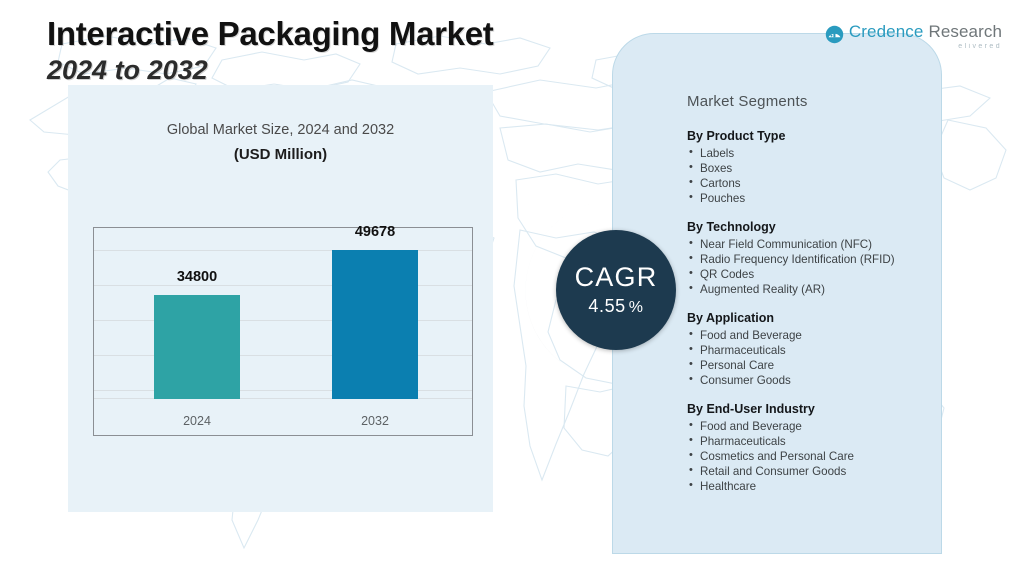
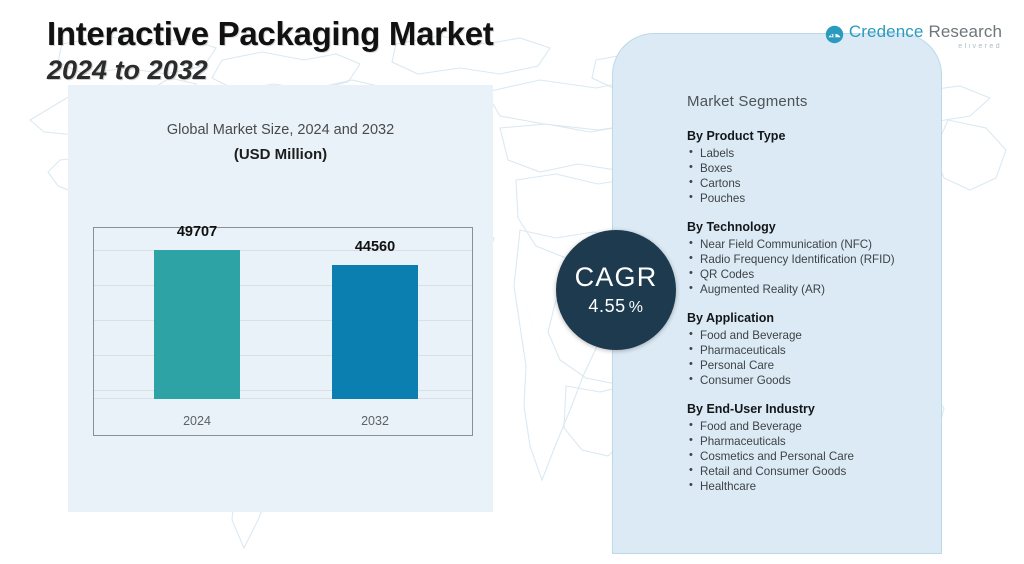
2024: 34800 -> 49707
2032: 49678 -> 44560
